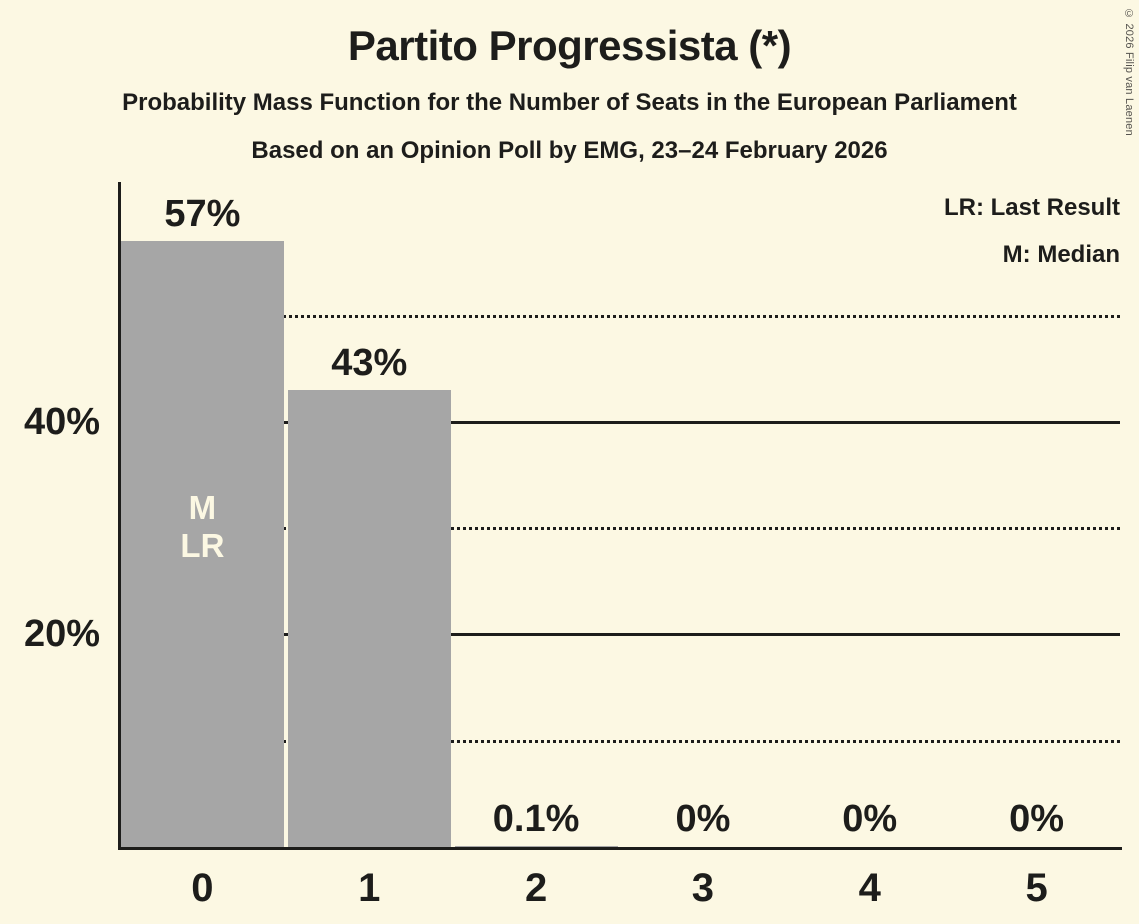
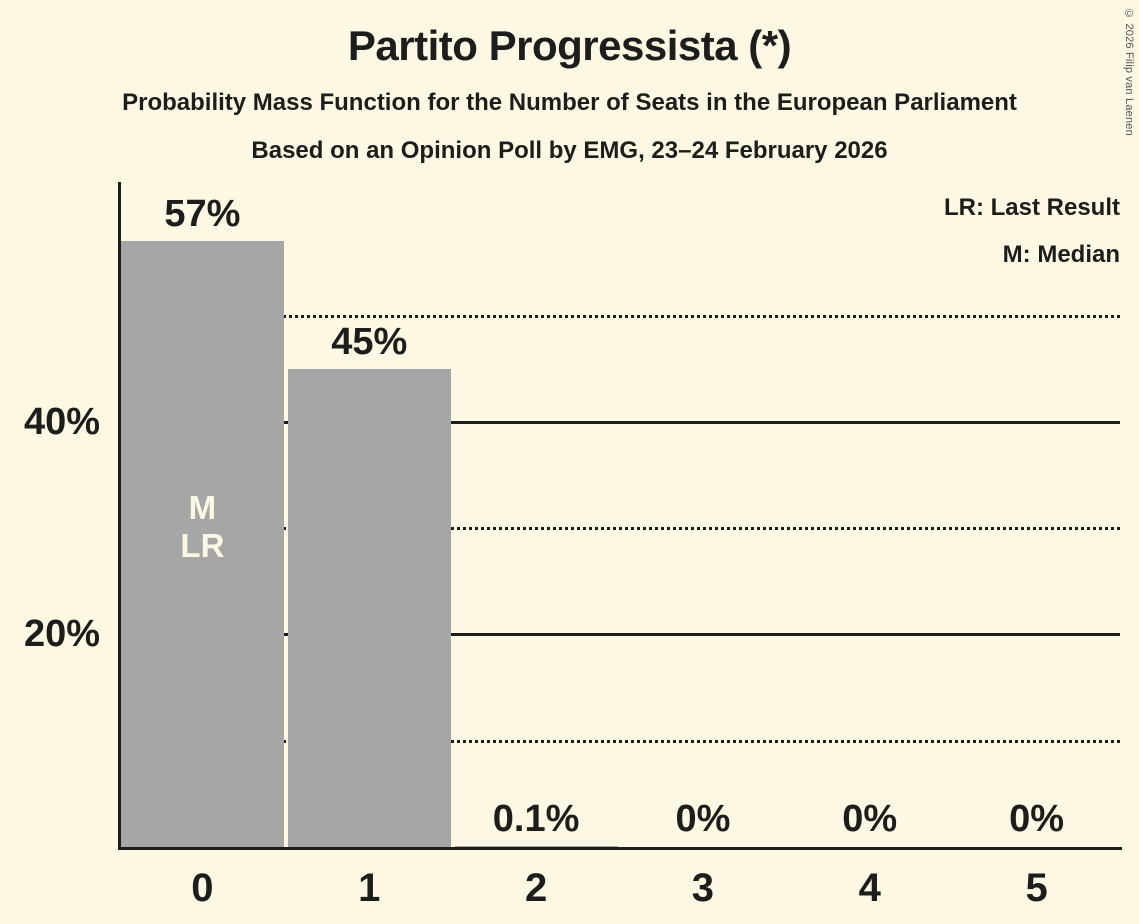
1: 43% -> 45%
